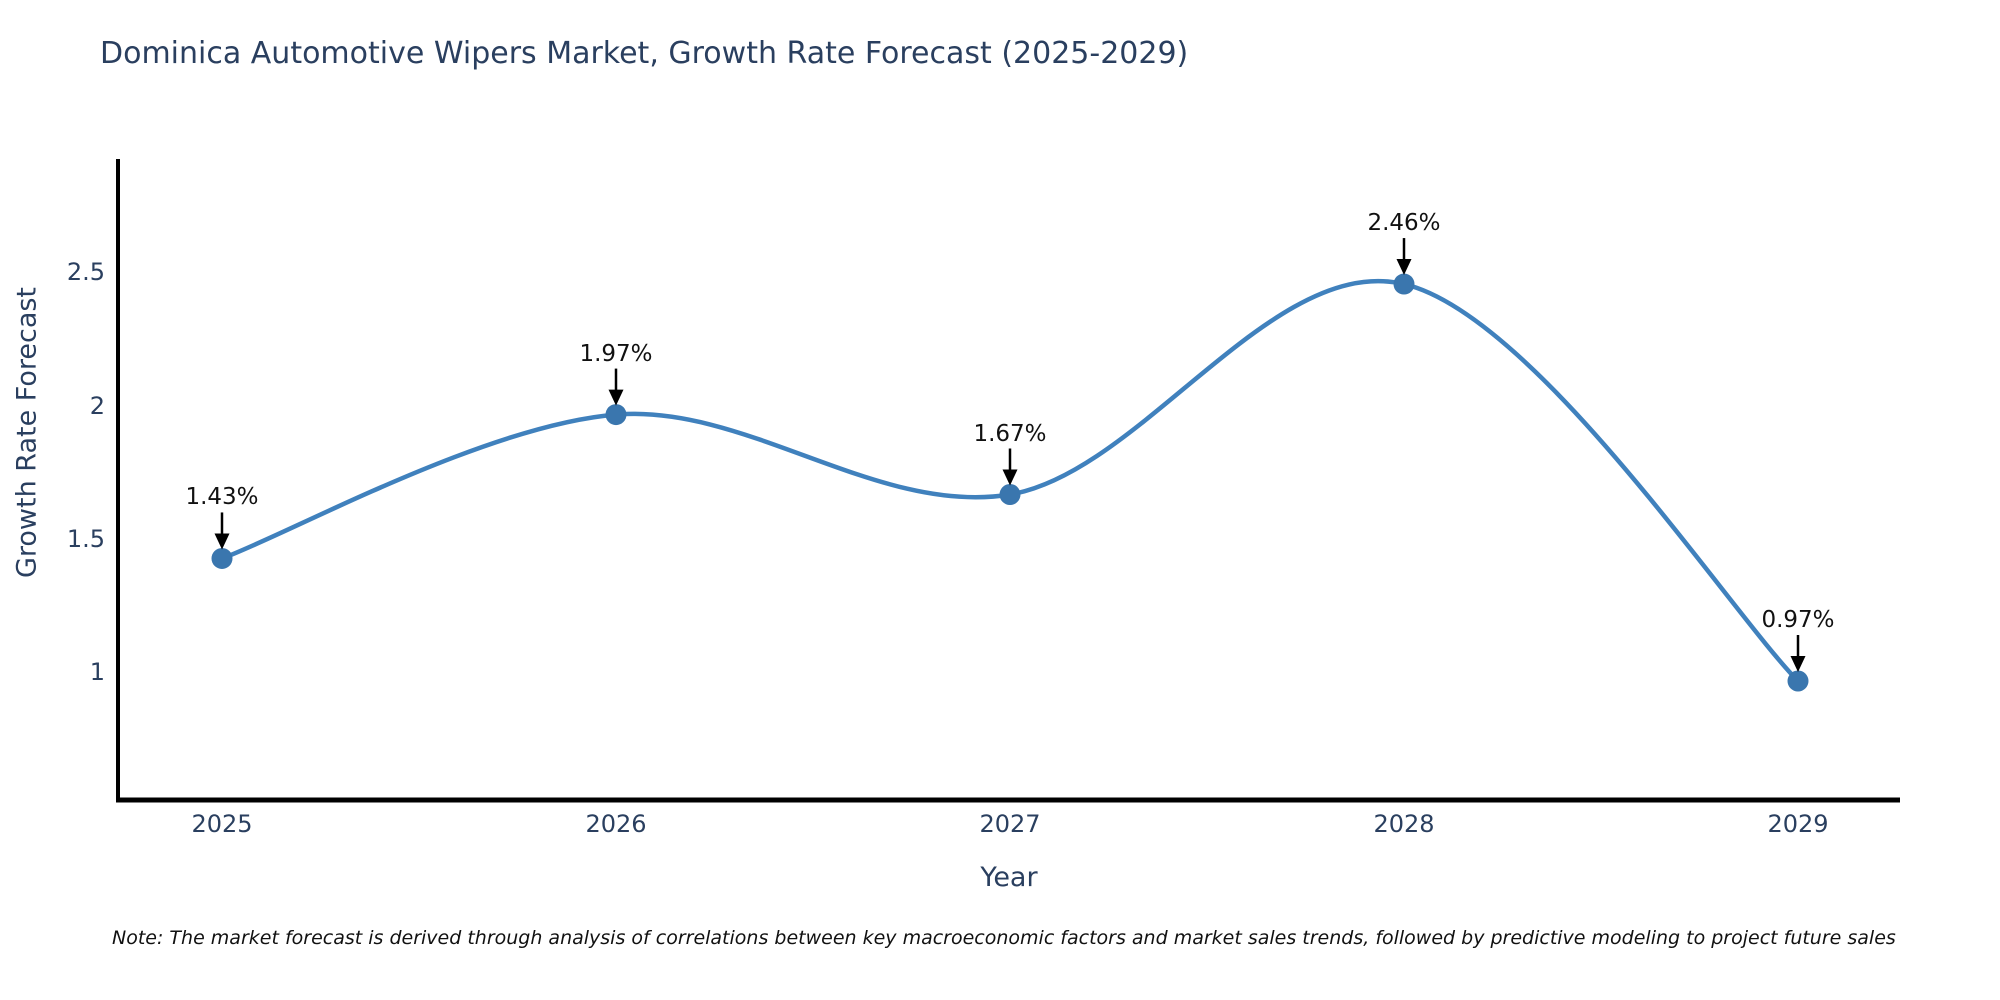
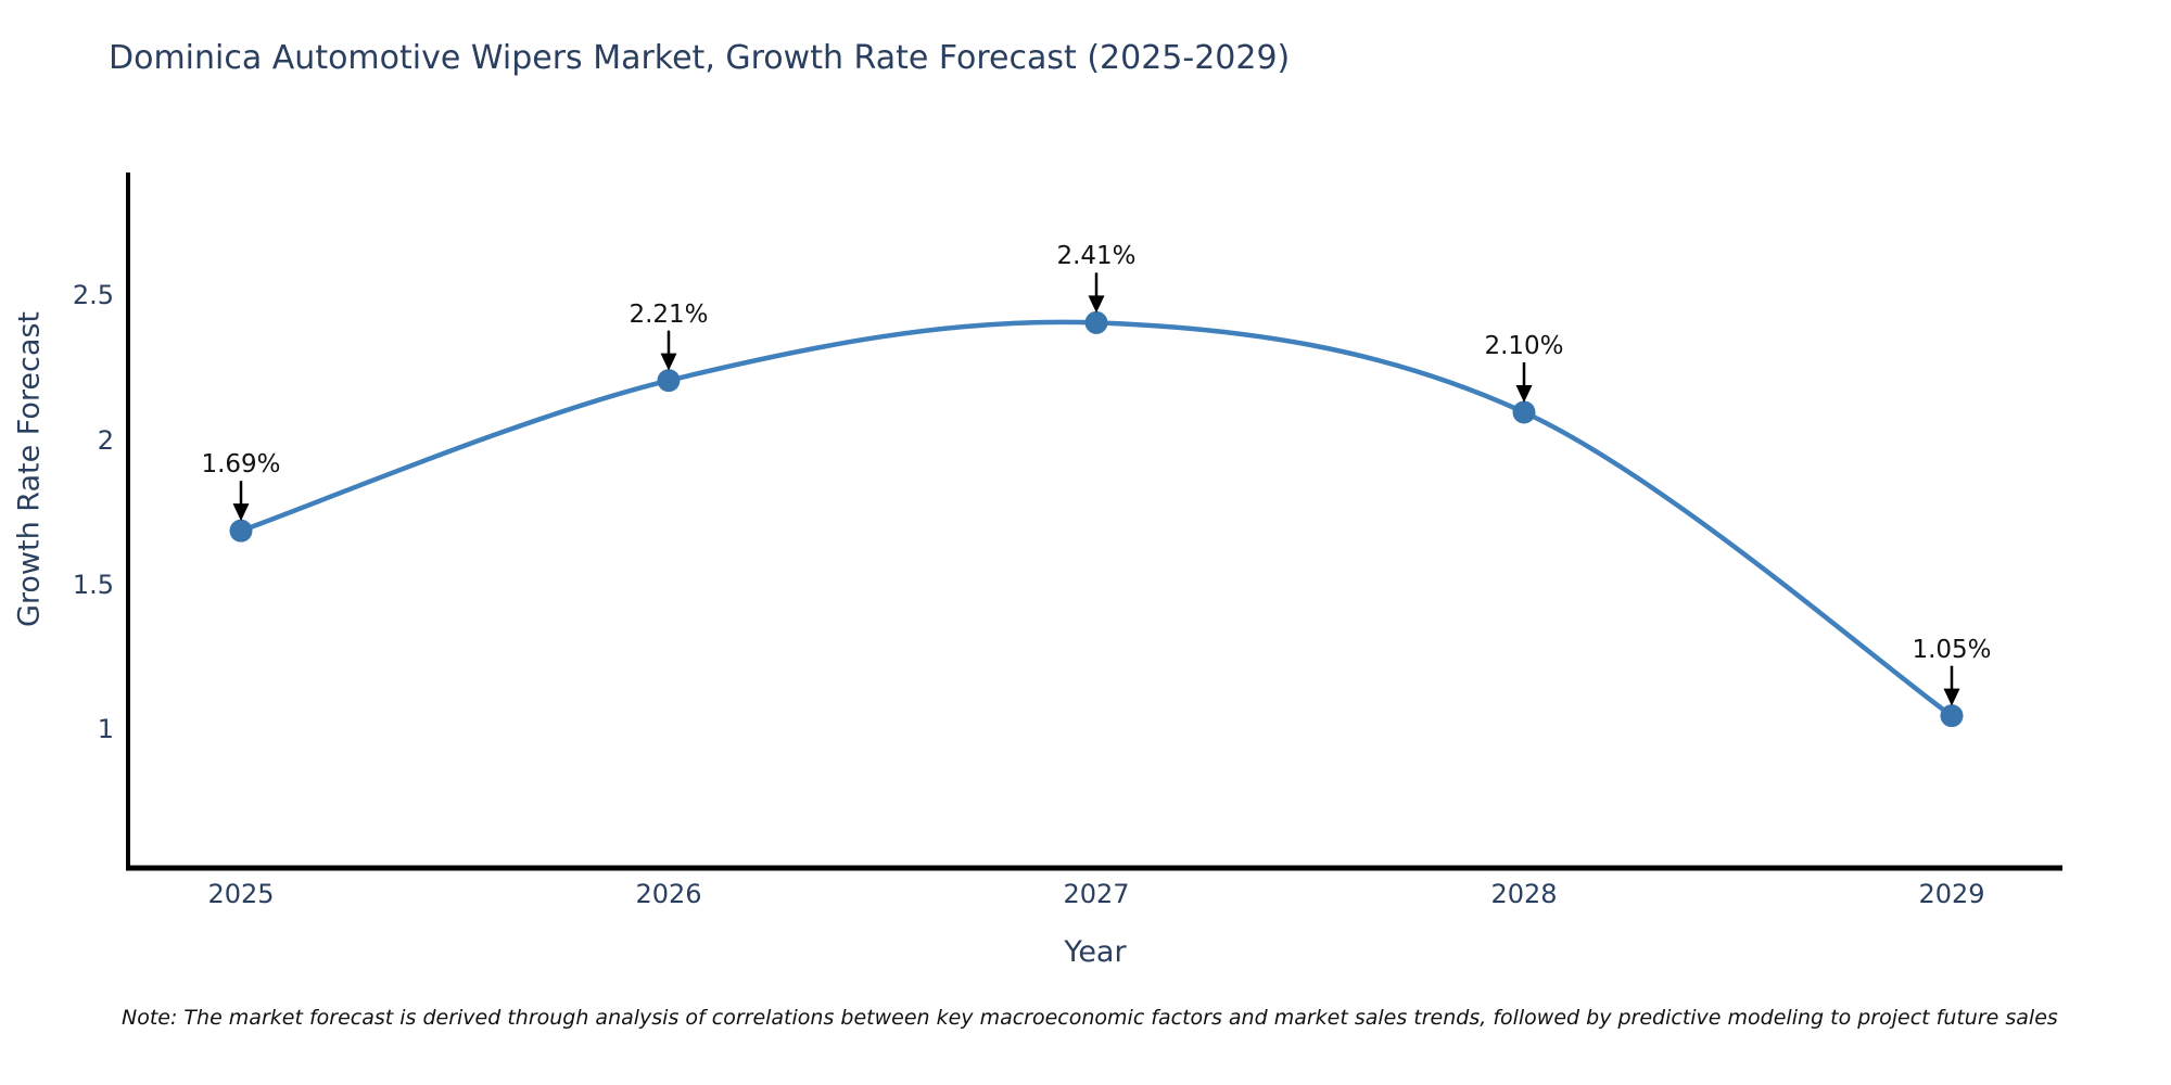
2025: 1.43% -> 1.69%
2026: 1.97% -> 2.21%
2027: 1.67% -> 2.41%
2028: 2.46% -> 2.10%
2029: 0.97% -> 1.05%
